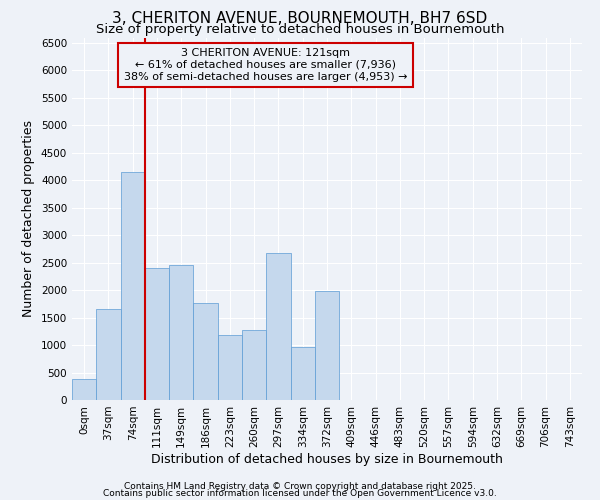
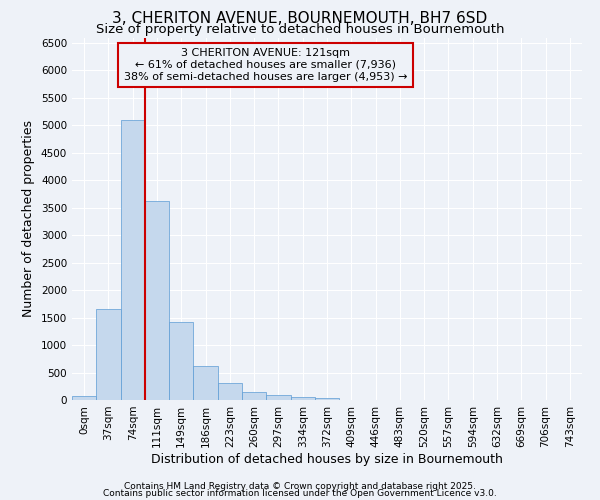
0sqm: 380 -> 80
74sqm: 4160 -> 5100
111sqm: 2400 -> 3620
149sqm: 2460 -> 1420
186sqm: 1760 -> 620
223sqm: 1180 -> 310
260sqm: 1280 -> 150
297sqm: 2680 -> 100
334sqm: 960 -> 60
372sqm: 1980 -> 30
